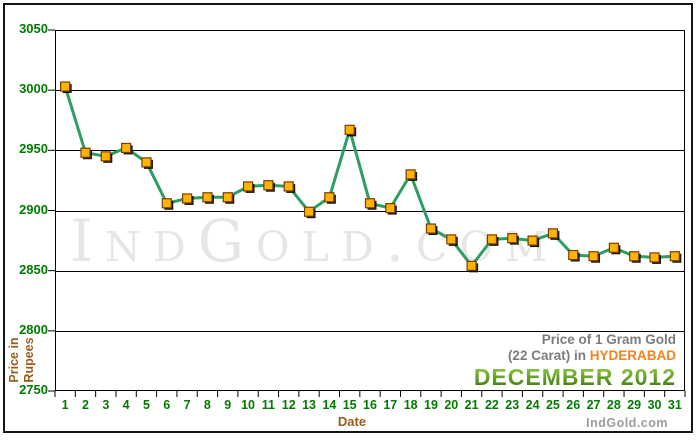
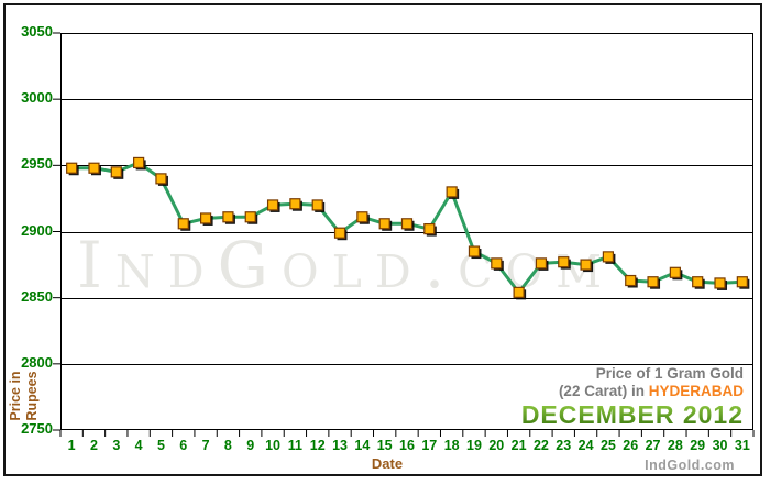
1: 3003 -> 2948
15: 2967 -> 2906
